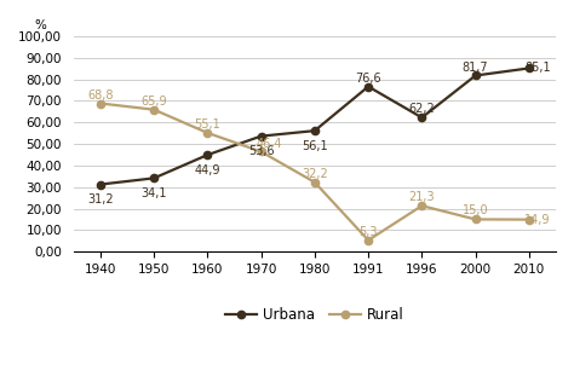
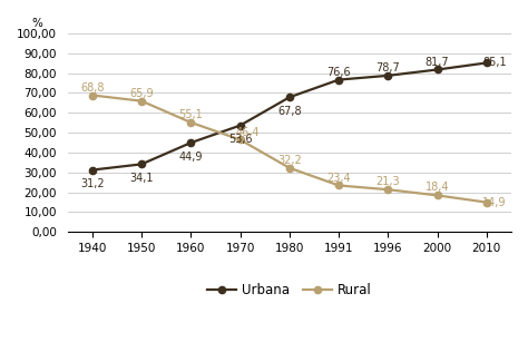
Urbana/1980: 56,1 -> 67,8
Rural/1991: 5,3 -> 23,4
Urbana/1996: 62,2 -> 78,7
Rural/2000: 15,0 -> 18,4
